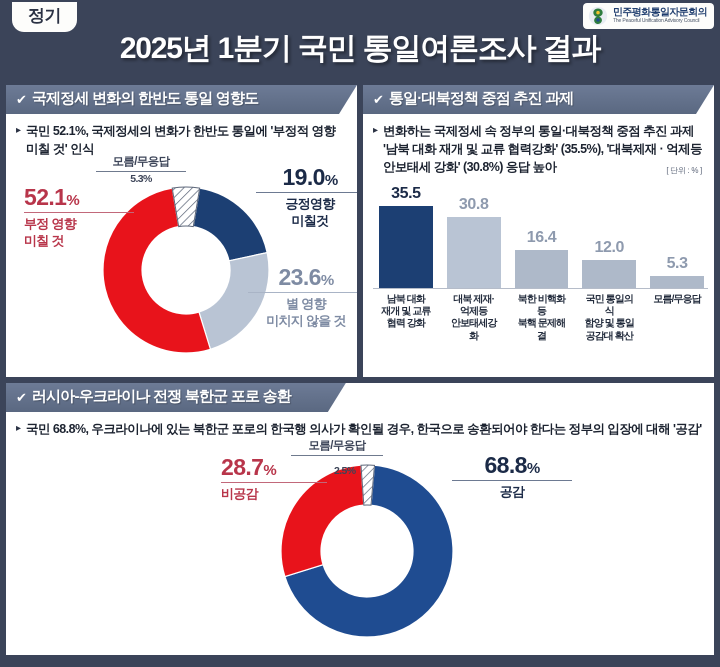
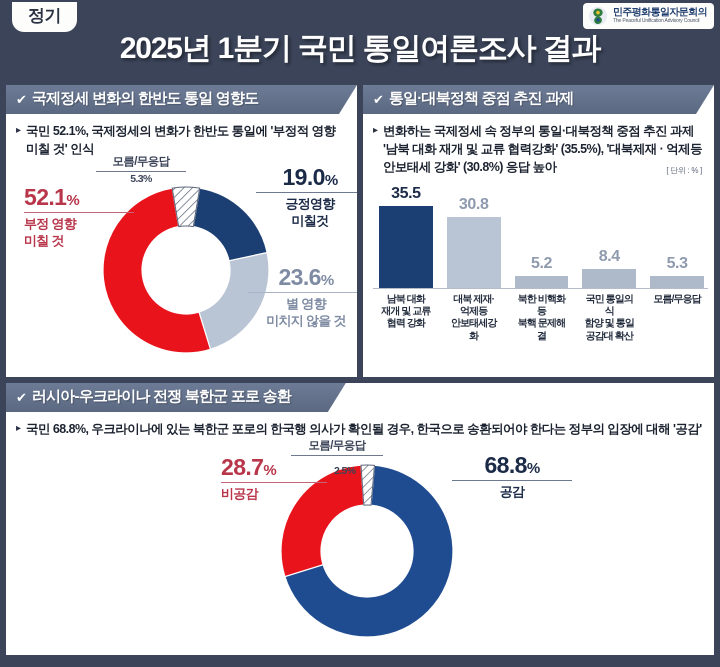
통일·대북정책 중점 추진 과제/북한 비핵화등 북핵 문제해결: 16.4 -> 5.2
통일·대북정책 중점 추진 과제/국민 통일의식 함양 및 통일 공감대 확산: 12.0 -> 8.4
